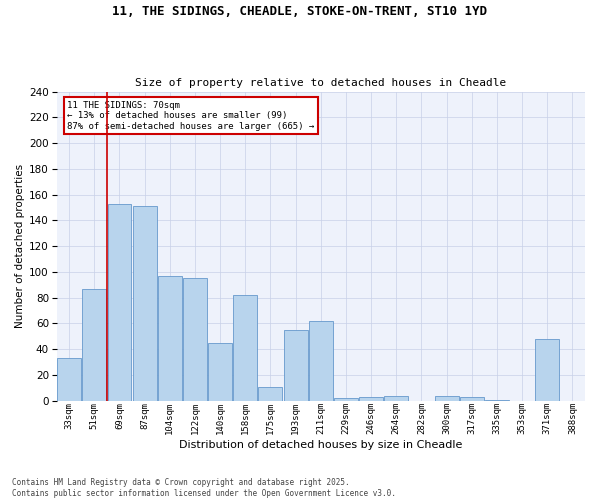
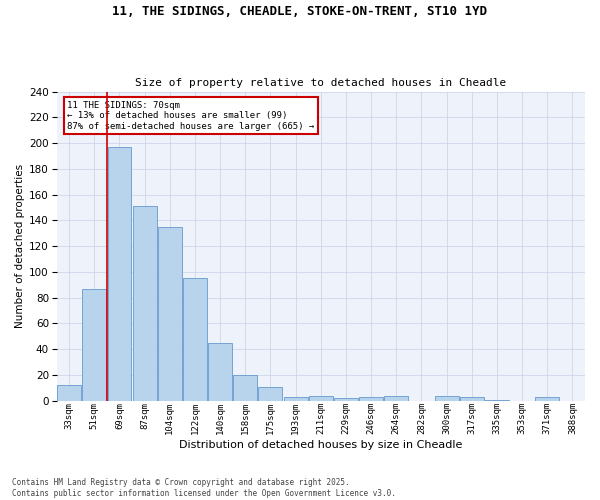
33sqm: 33 -> 12
69sqm: 153 -> 197
104sqm: 97 -> 135
158sqm: 82 -> 20
193sqm: 55 -> 3
211sqm: 62 -> 4
371sqm: 48 -> 3
